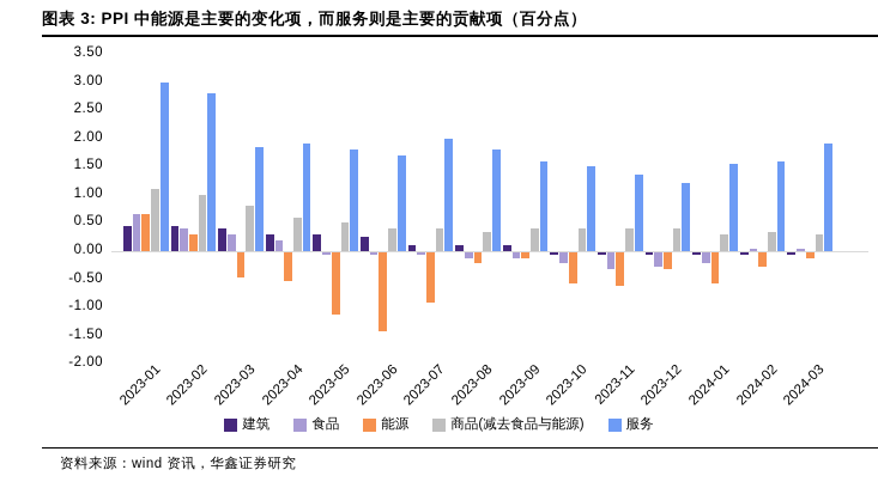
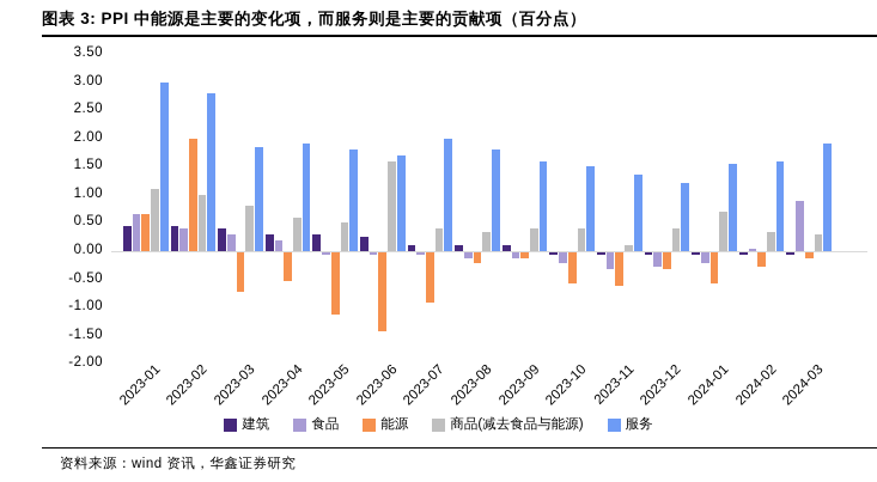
能源/2023-02: 0.3 -> 2.0
能源/2023-03: -0.5 -> -0.7
商品(减去食品与能源)/2023-06: 0.4 -> 1.6
商品(减去食品与能源)/2023-11: 0.4 -> 0.1
商品(减去食品与能源)/2024-01: 0.3 -> 0.7
食品/2024-03: 0.1 -> 0.9
